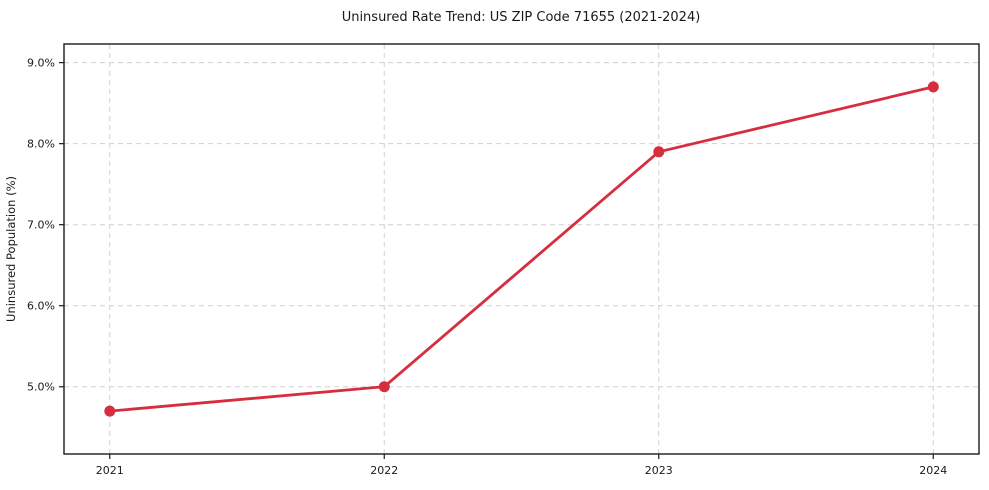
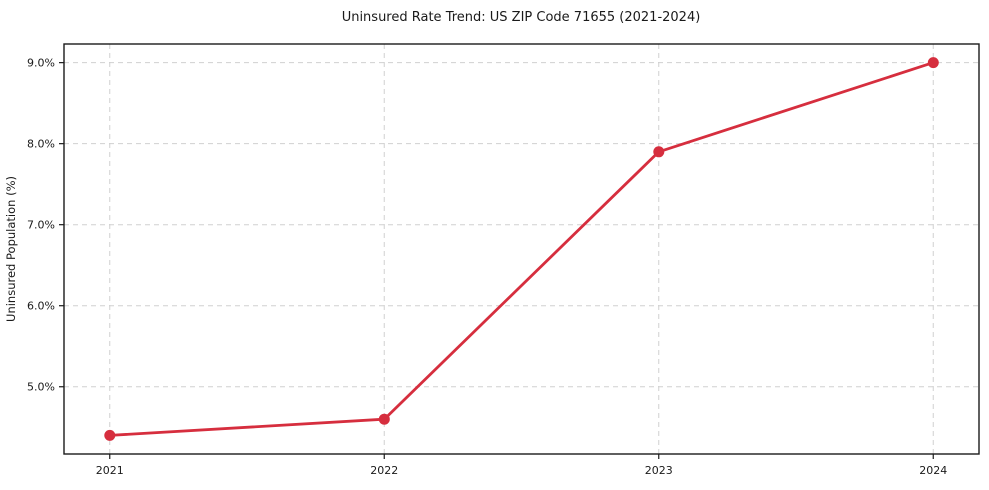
2021: 4.7% -> 4.4%
2022: 5.0% -> 4.6%
2024: 8.7% -> 9.0%
